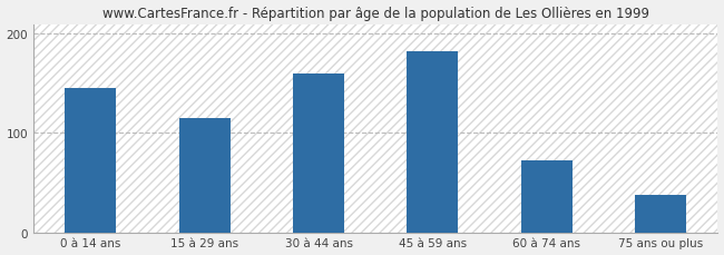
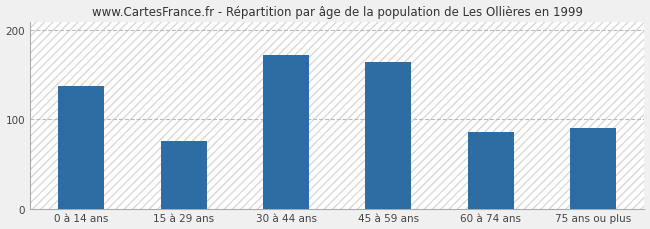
0 à 14 ans: 145 -> 138
15 à 29 ans: 115 -> 76
30 à 44 ans: 160 -> 172
45 à 59 ans: 183 -> 164
60 à 74 ans: 72 -> 86
75 ans ou plus: 38 -> 90
